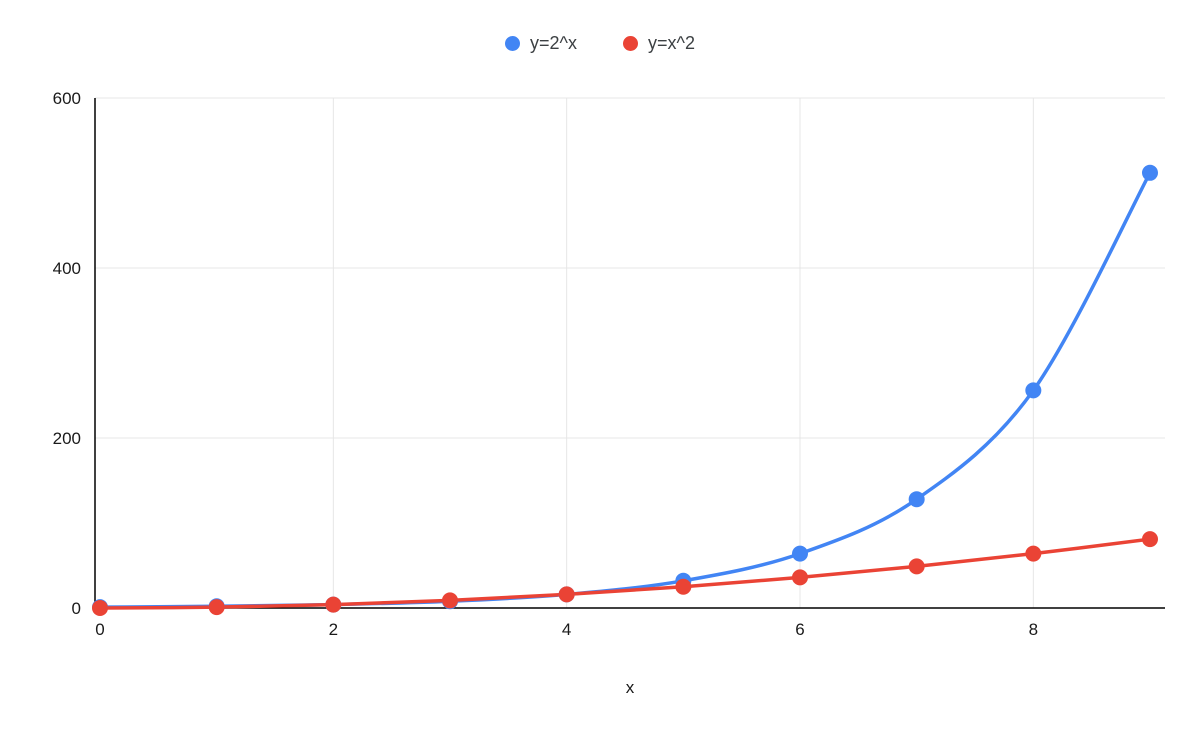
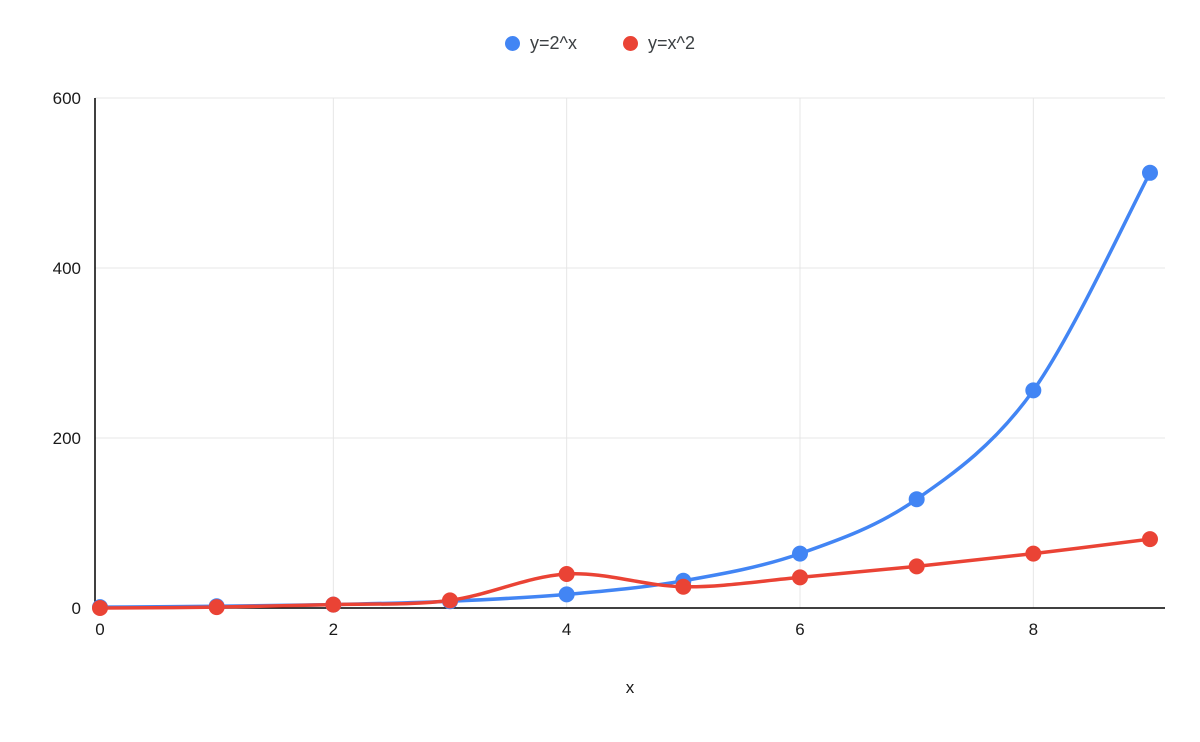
y=x^2/4: 20 -> 40
